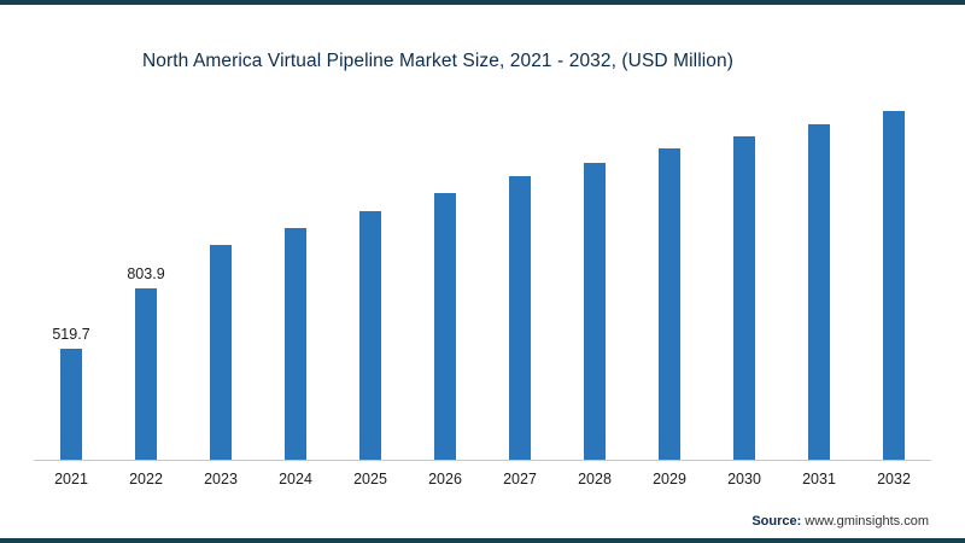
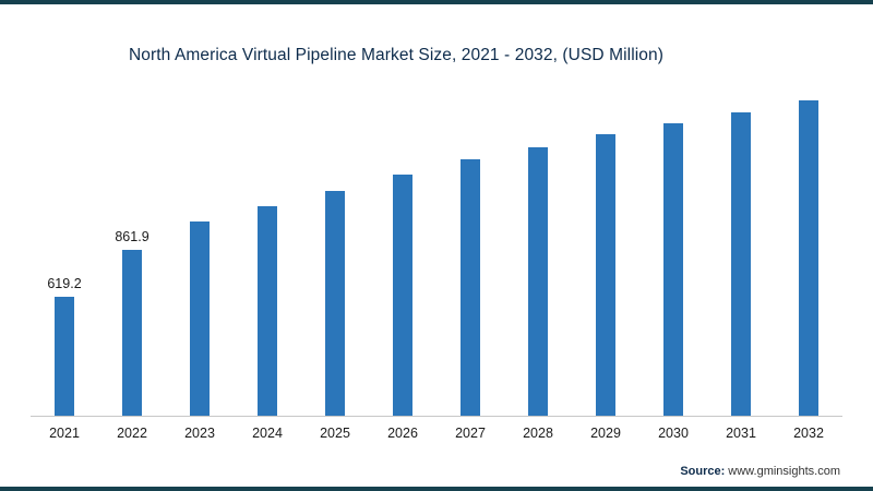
2021: 519.7 -> 619.2
2022: 803.9 -> 861.9
